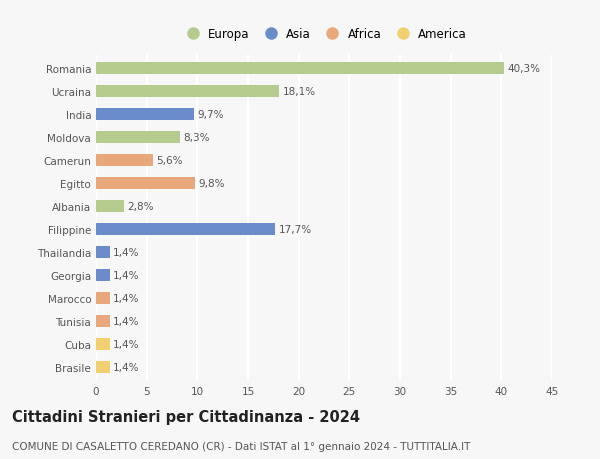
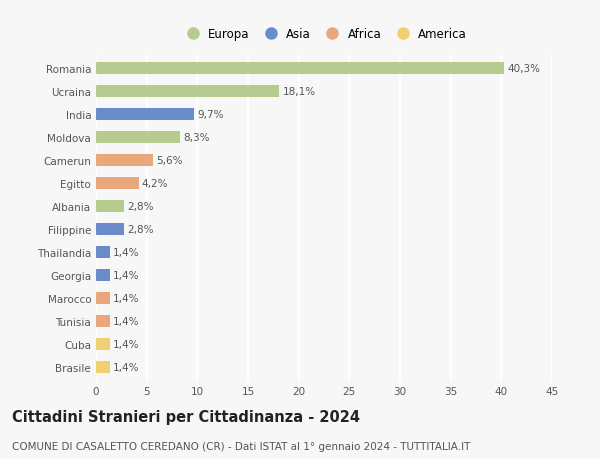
Egitto: 9,8% -> 4,2%
Filippine: 17,7% -> 2,8%
